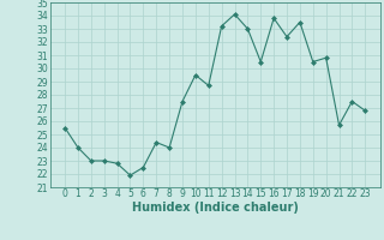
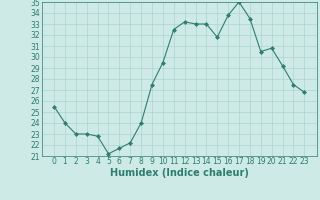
5: 21.9 -> 21.2
6: 22.5 -> 21.7
7: 24.4 -> 22.2
11: 28.7 -> 32.5
13: 34.1 -> 33.0
15: 30.5 -> 31.8
17: 32.4 -> 35.0
21: 25.7 -> 29.2
